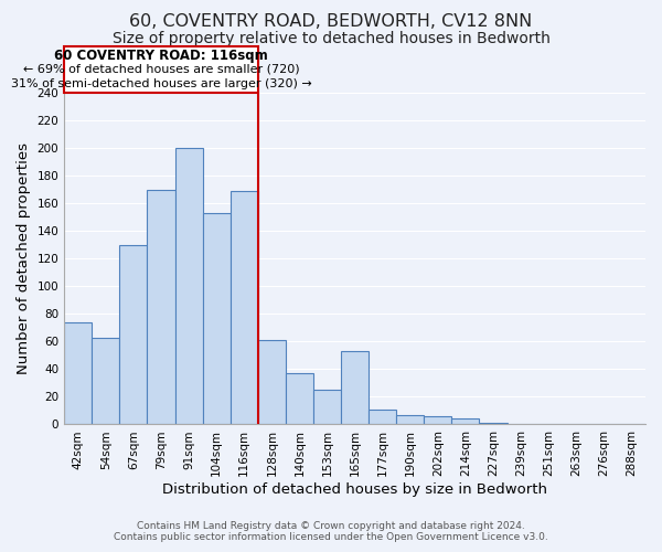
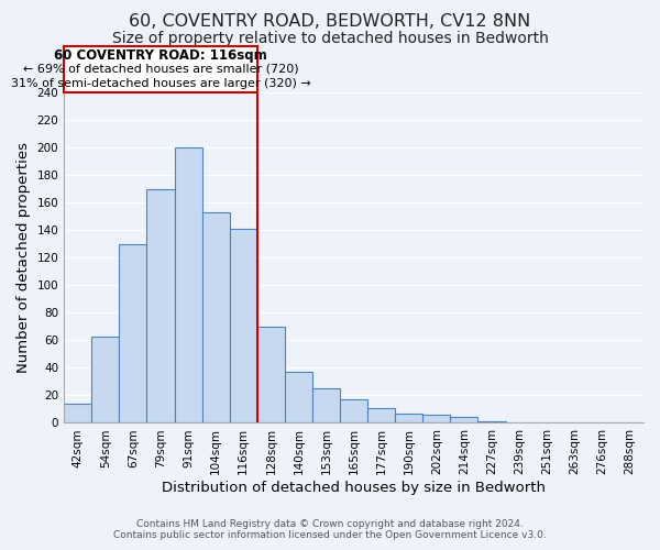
42sqm: 74 -> 14
116sqm: 169 -> 141
128sqm: 61 -> 70
165sqm: 53 -> 17
